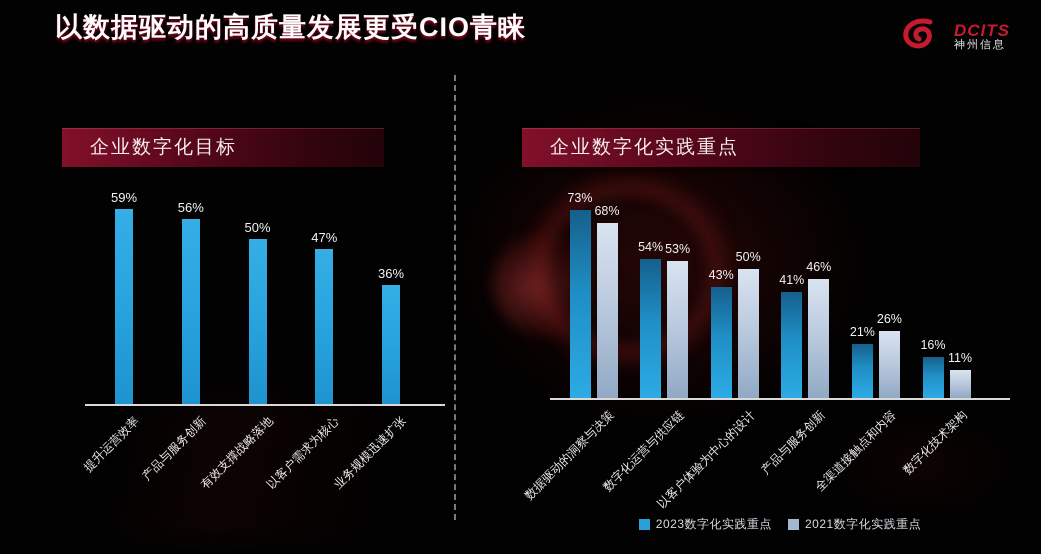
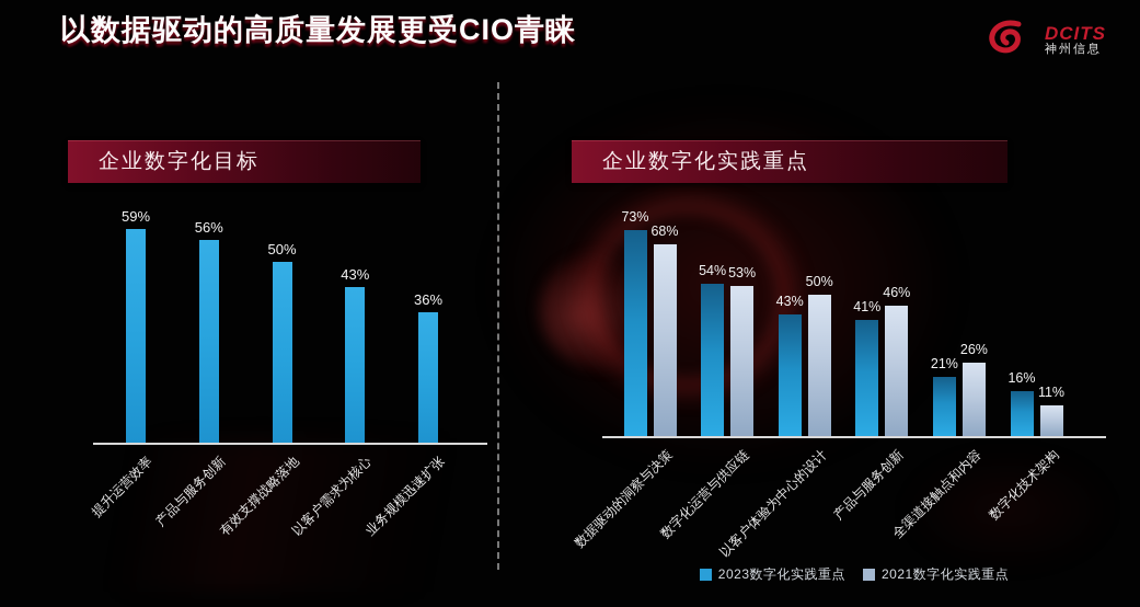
企业数字化目标/以客户需求为核心: 47% -> 43%
